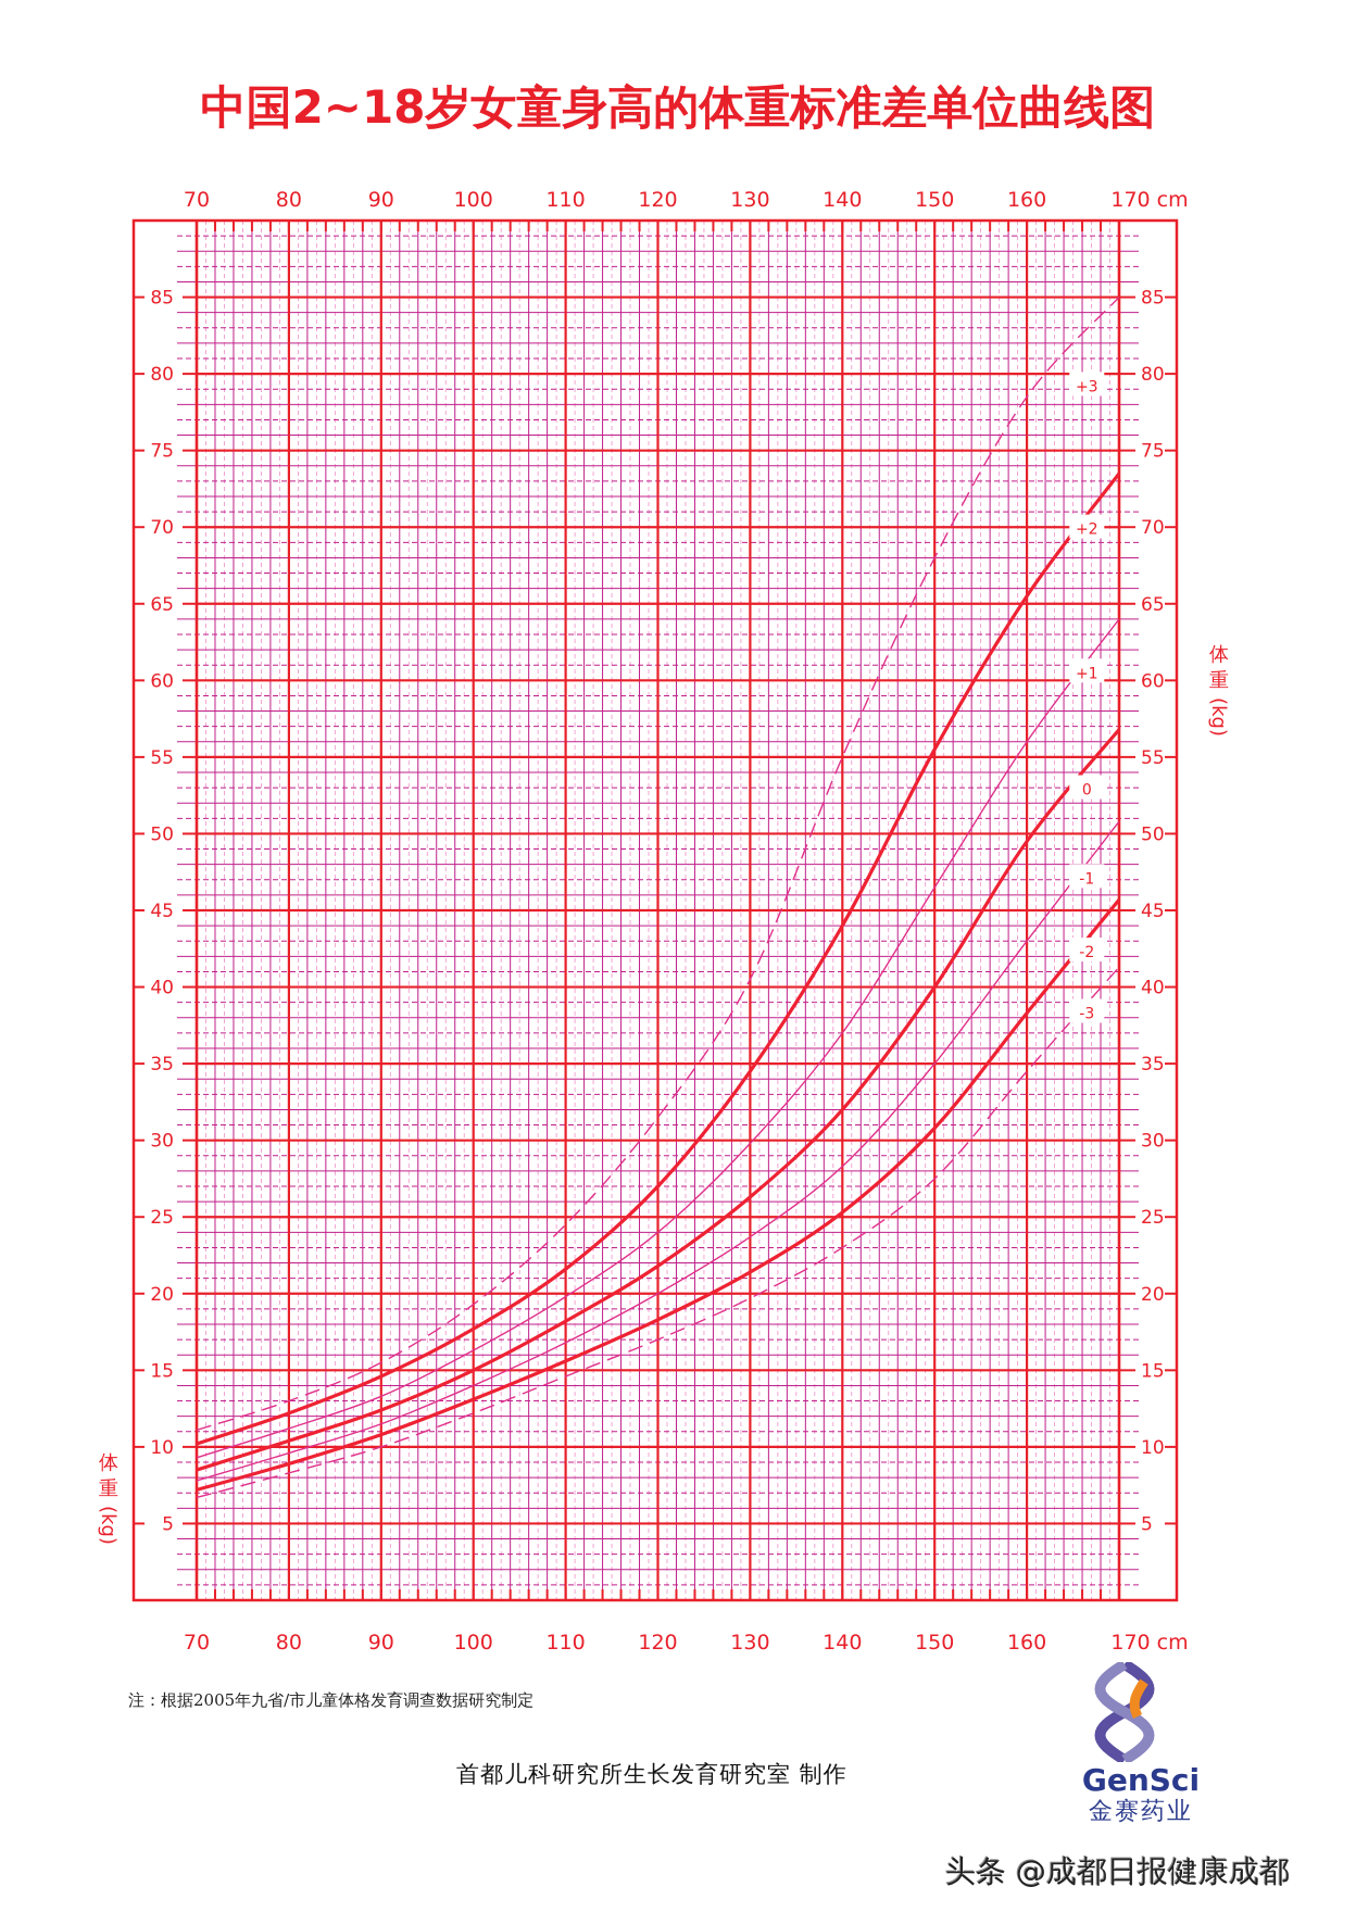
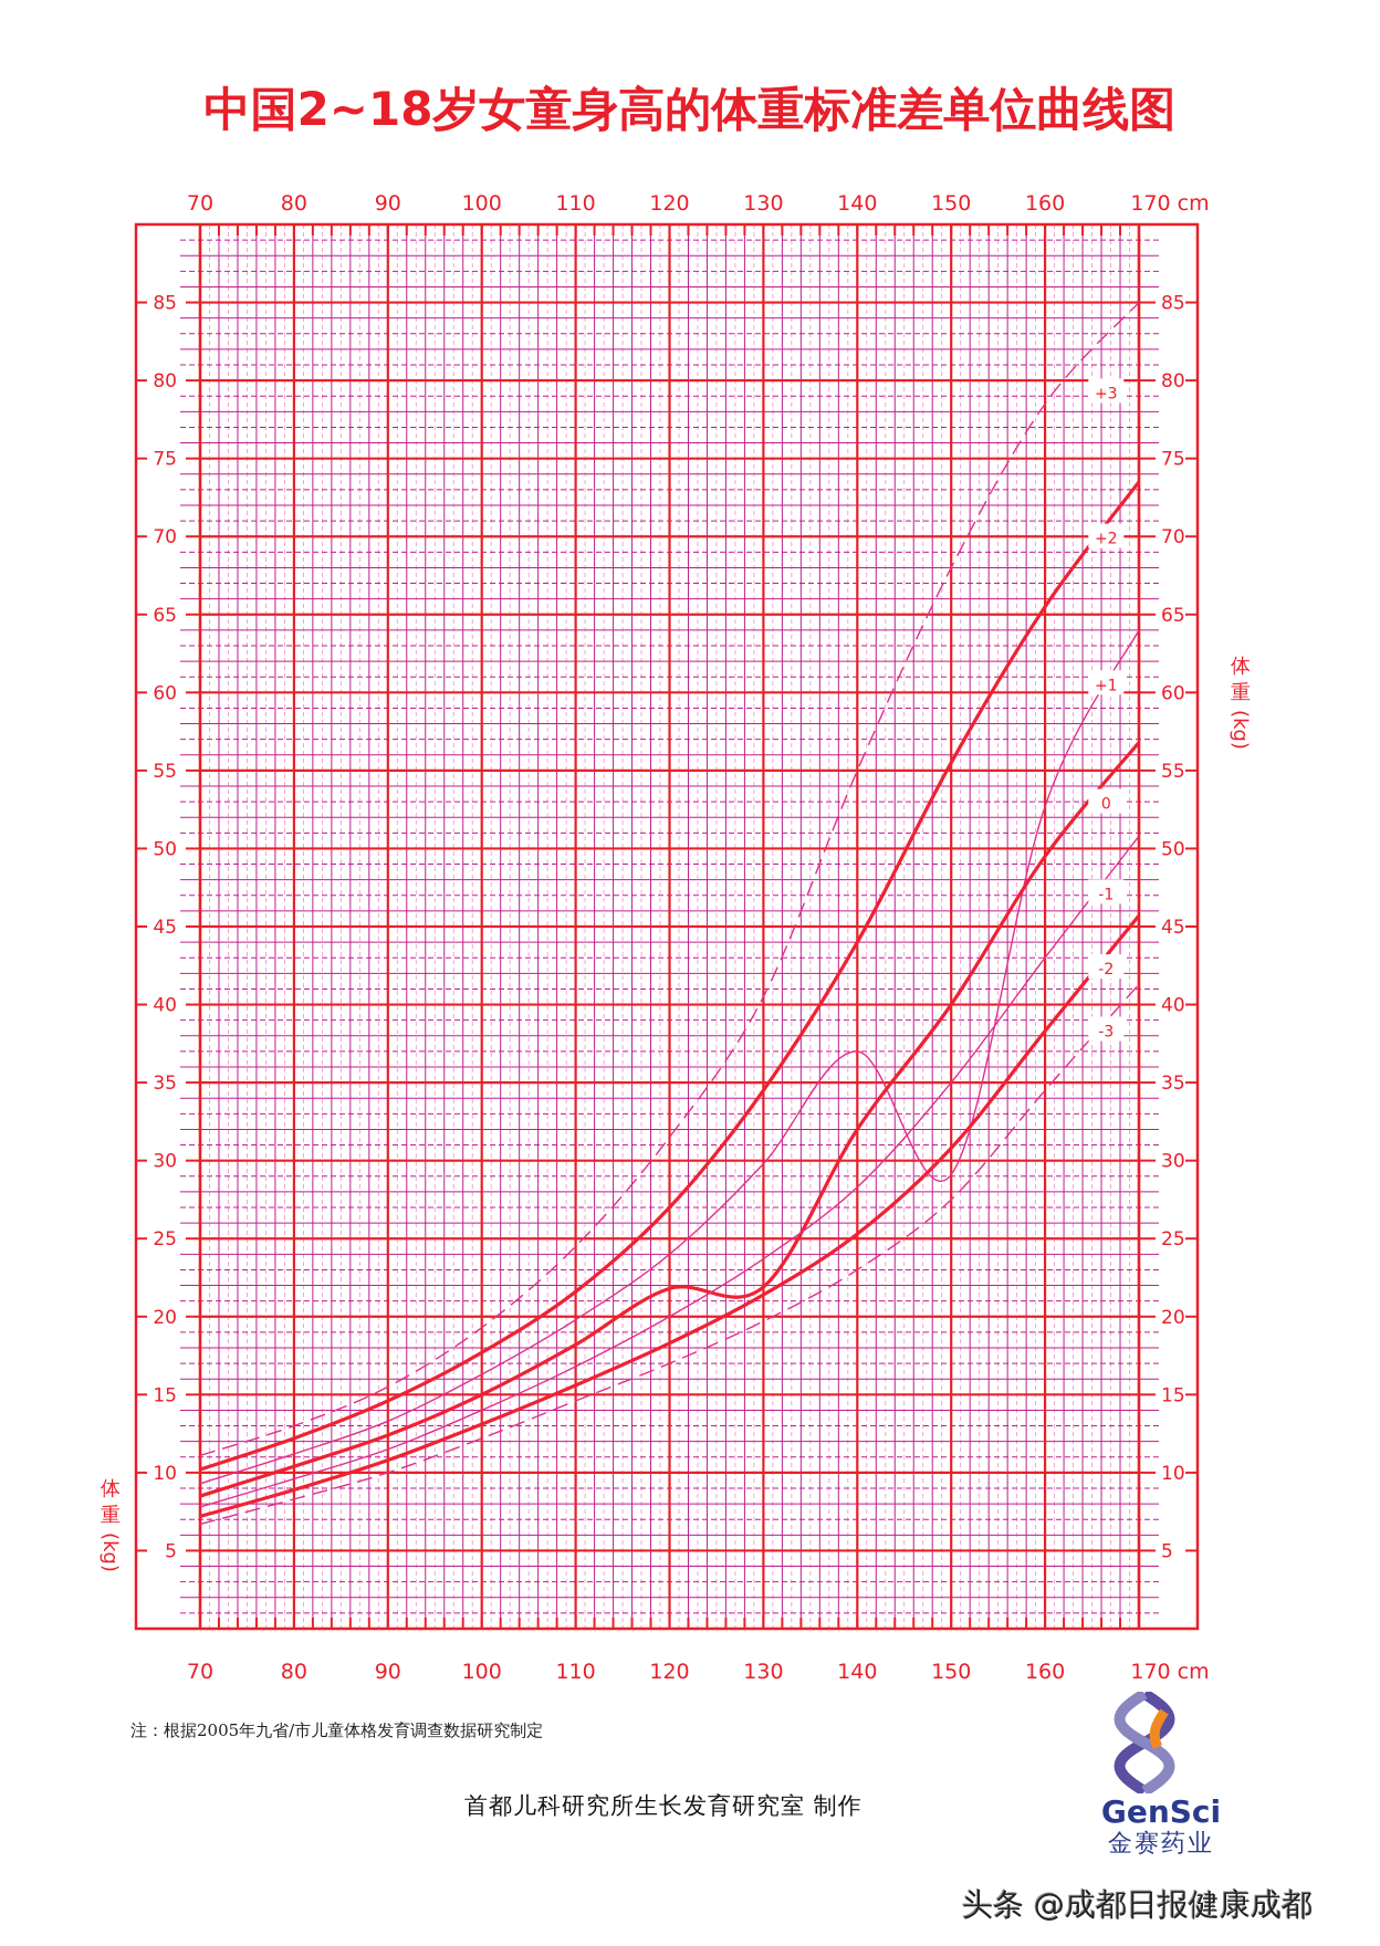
0/130: 26.3 -> 21.9
+1/150: 46.5 -> 29.1
+1/160: 56.0 -> 52.7
